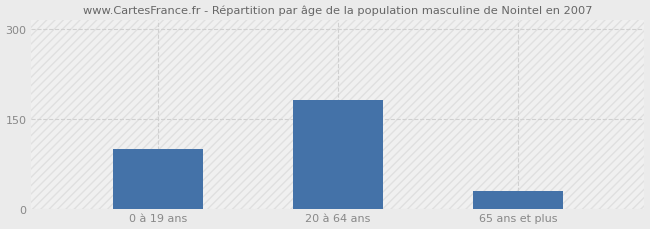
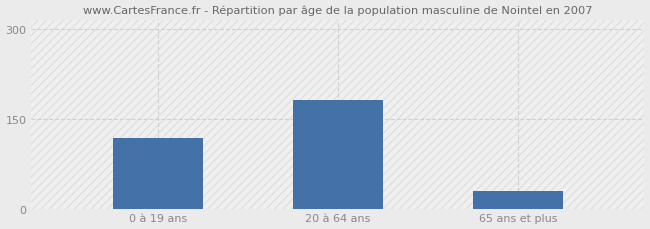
0 à 19 ans: 100 -> 118
